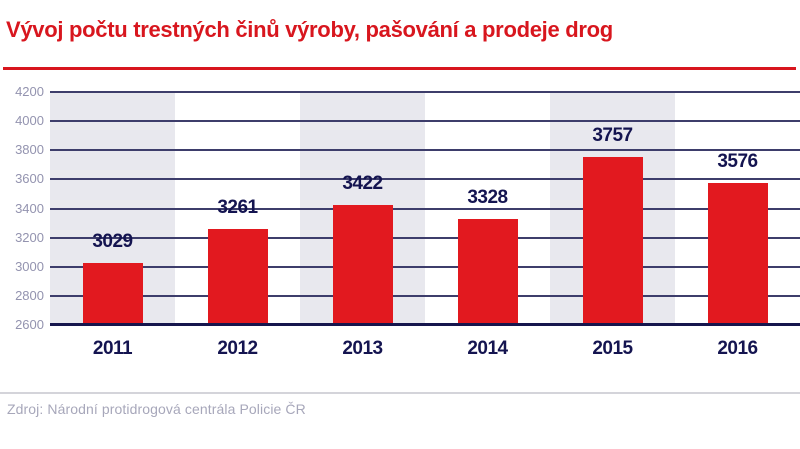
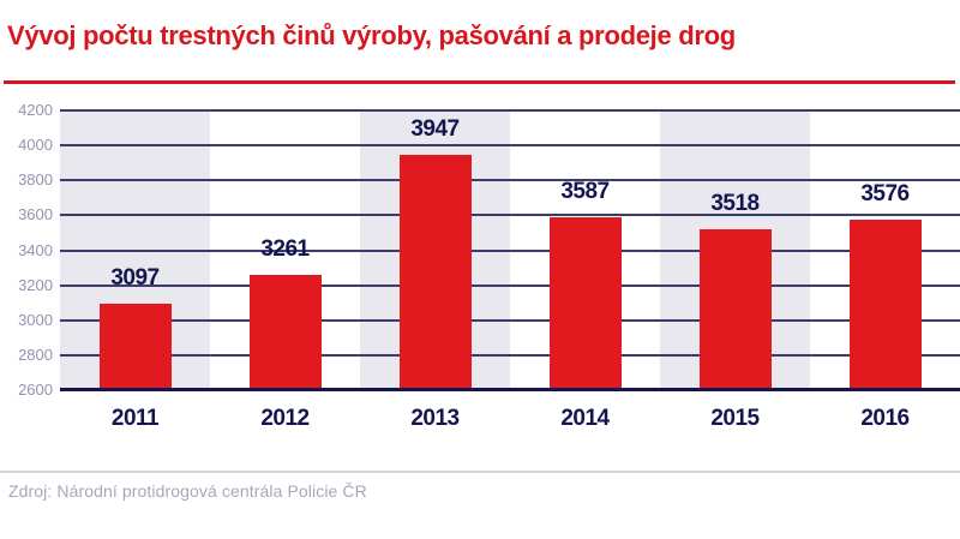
2011: 3029 -> 3097
2013: 3422 -> 3947
2014: 3328 -> 3587
2015: 3757 -> 3518
